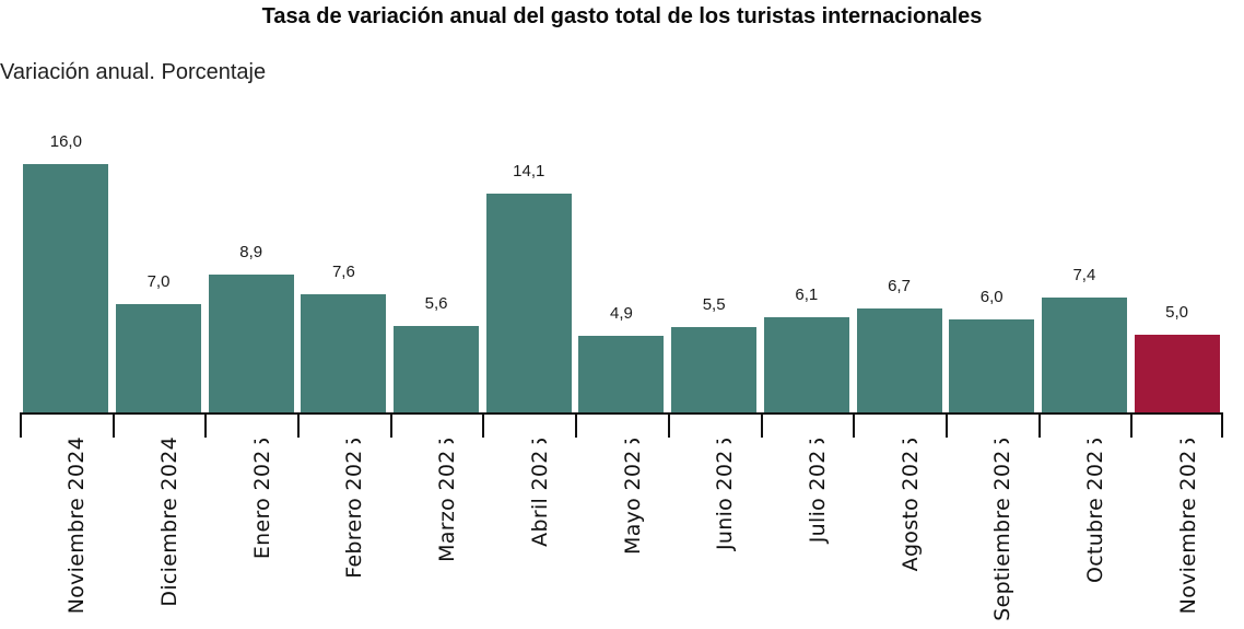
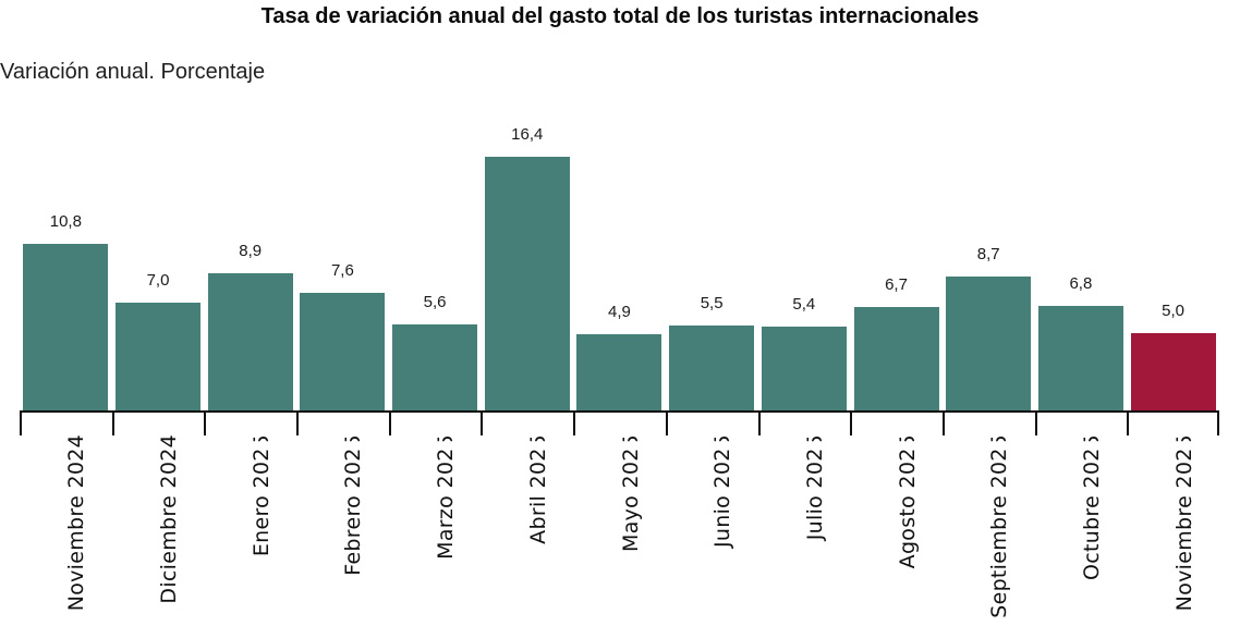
Noviembre 2024: 16,0 -> 10,8
Abril 2025: 14,1 -> 16,4
Julio 2025: 6,1 -> 5,4
Septiembre 2025: 6,0 -> 8,7
Octubre 2025: 7,4 -> 6,8
